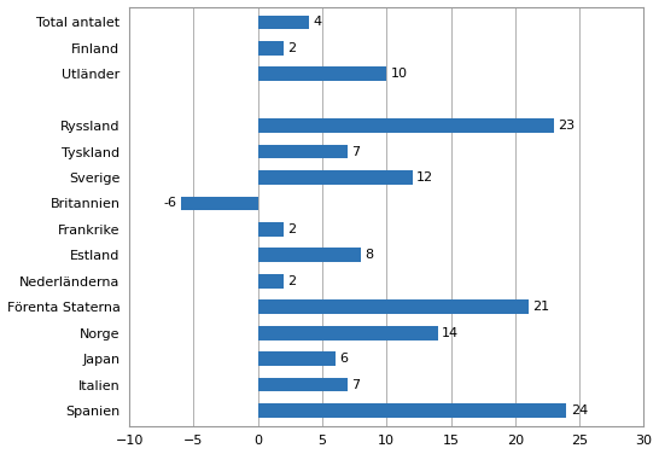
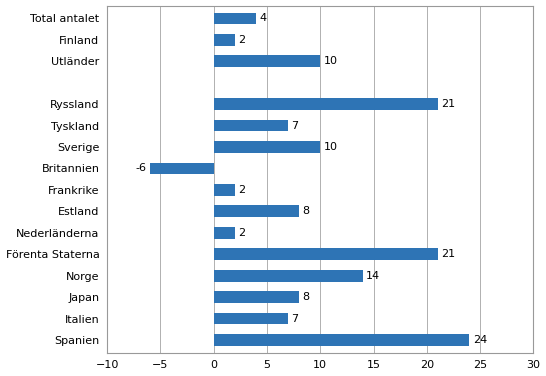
Ryssland: 23 -> 21
Sverige: 12 -> 10
Japan: 6 -> 8
